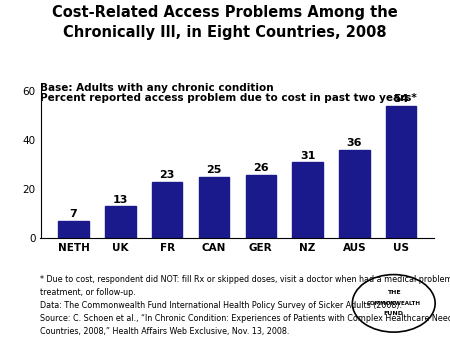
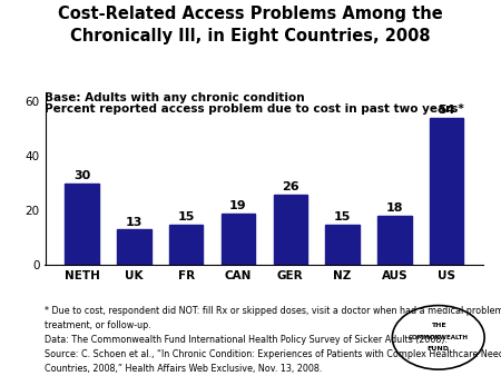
NETH: 7 -> 30
FR: 23 -> 15
CAN: 25 -> 19
NZ: 31 -> 15
AUS: 36 -> 18
